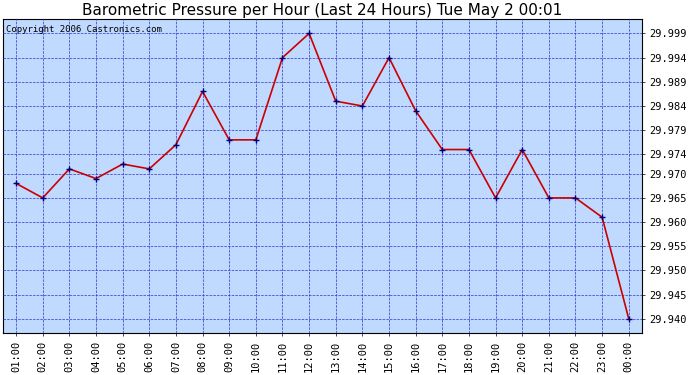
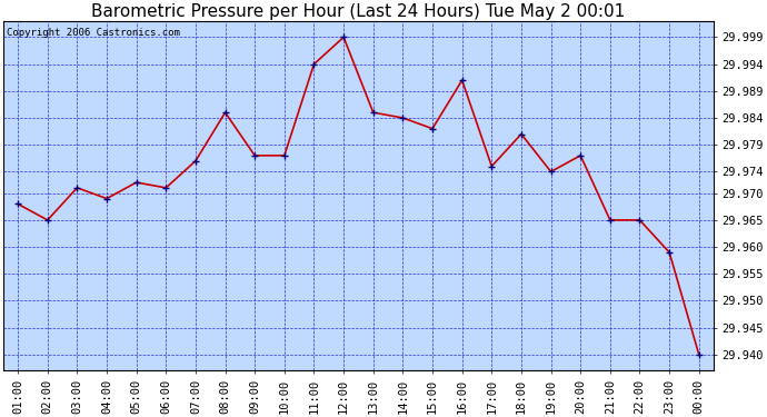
08:00: 29.987 -> 29.985
15:00: 29.994 -> 29.982
16:00: 29.983 -> 29.991
18:00: 29.975 -> 29.981
19:00: 29.965 -> 29.974
20:00: 29.975 -> 29.977
23:00: 29.961 -> 29.959
